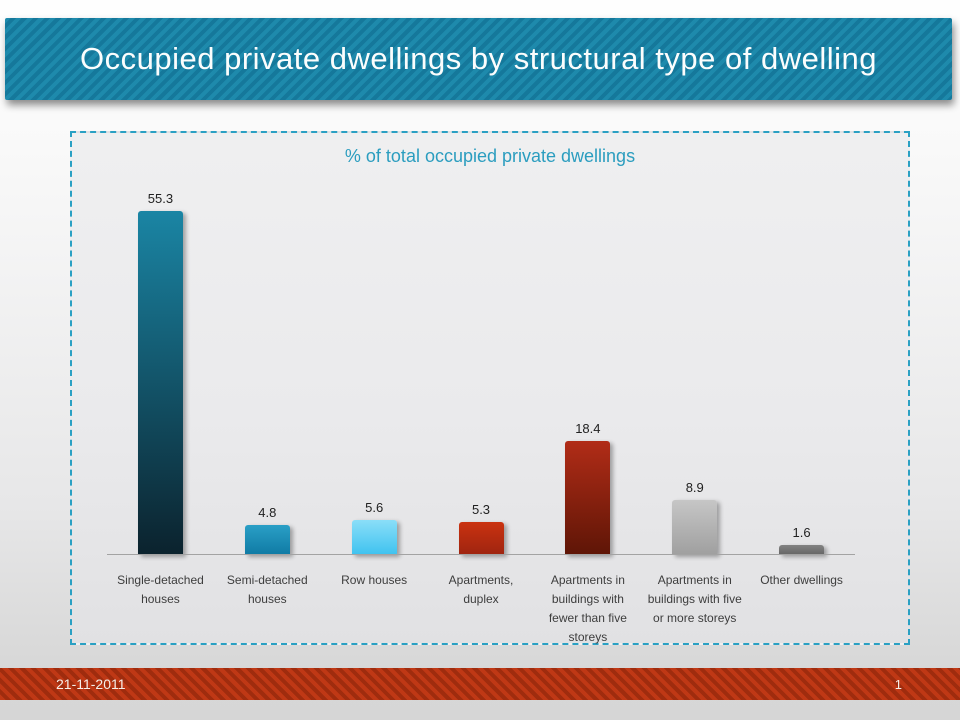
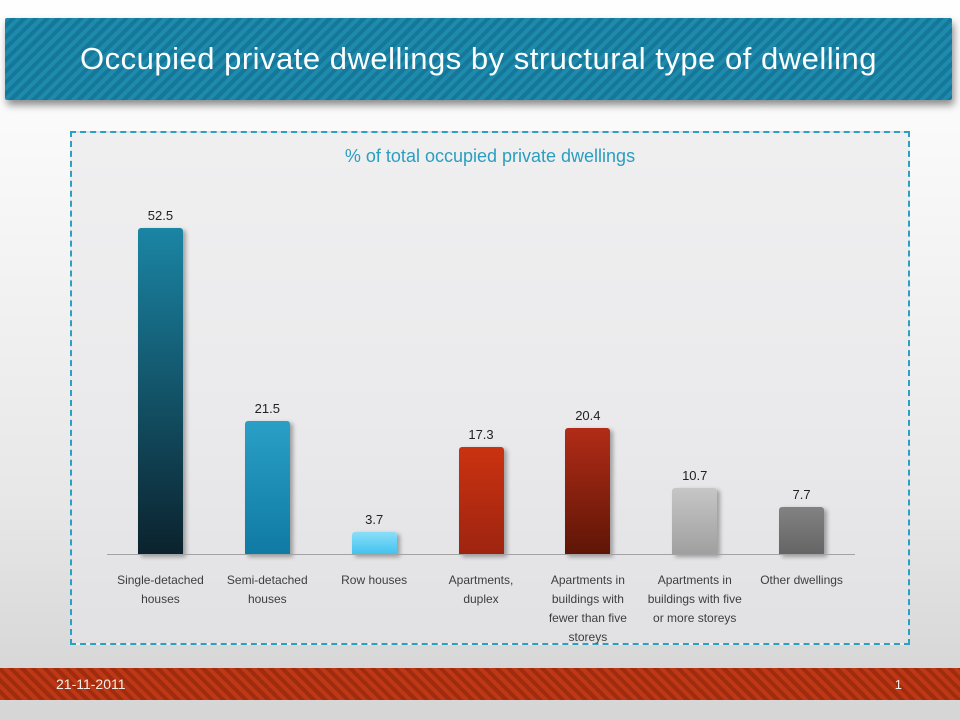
Single-detached houses: 55.3 -> 52.5
Semi-detached houses: 4.8 -> 21.5
Row houses: 5.6 -> 3.7
Apartments, duplex: 5.3 -> 17.3
Apartments in buildings with fewer than five storeys: 18.4 -> 20.4
Apartments in buildings with five or more storeys: 8.9 -> 10.7
Other dwellings: 1.6 -> 7.7
